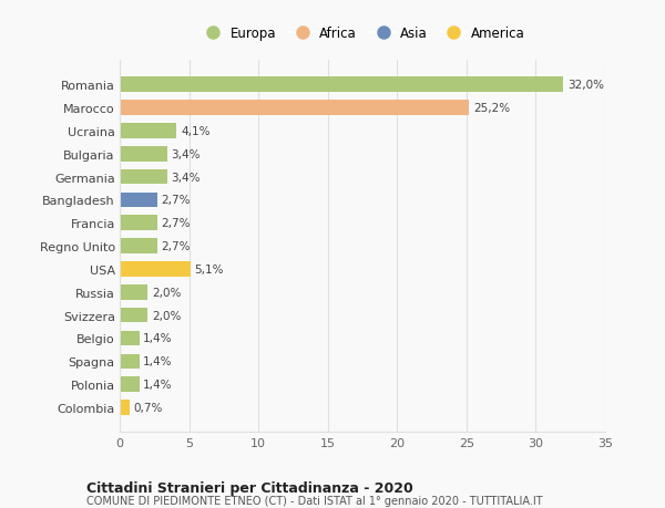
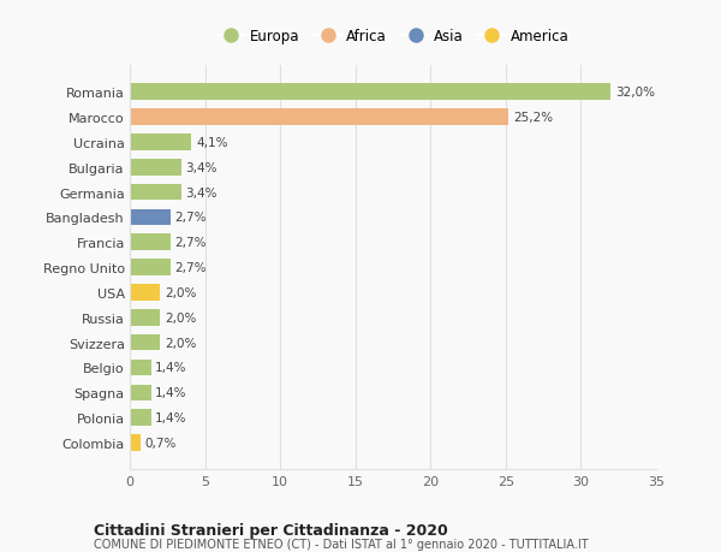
USA: 5,1% -> 2,0%
